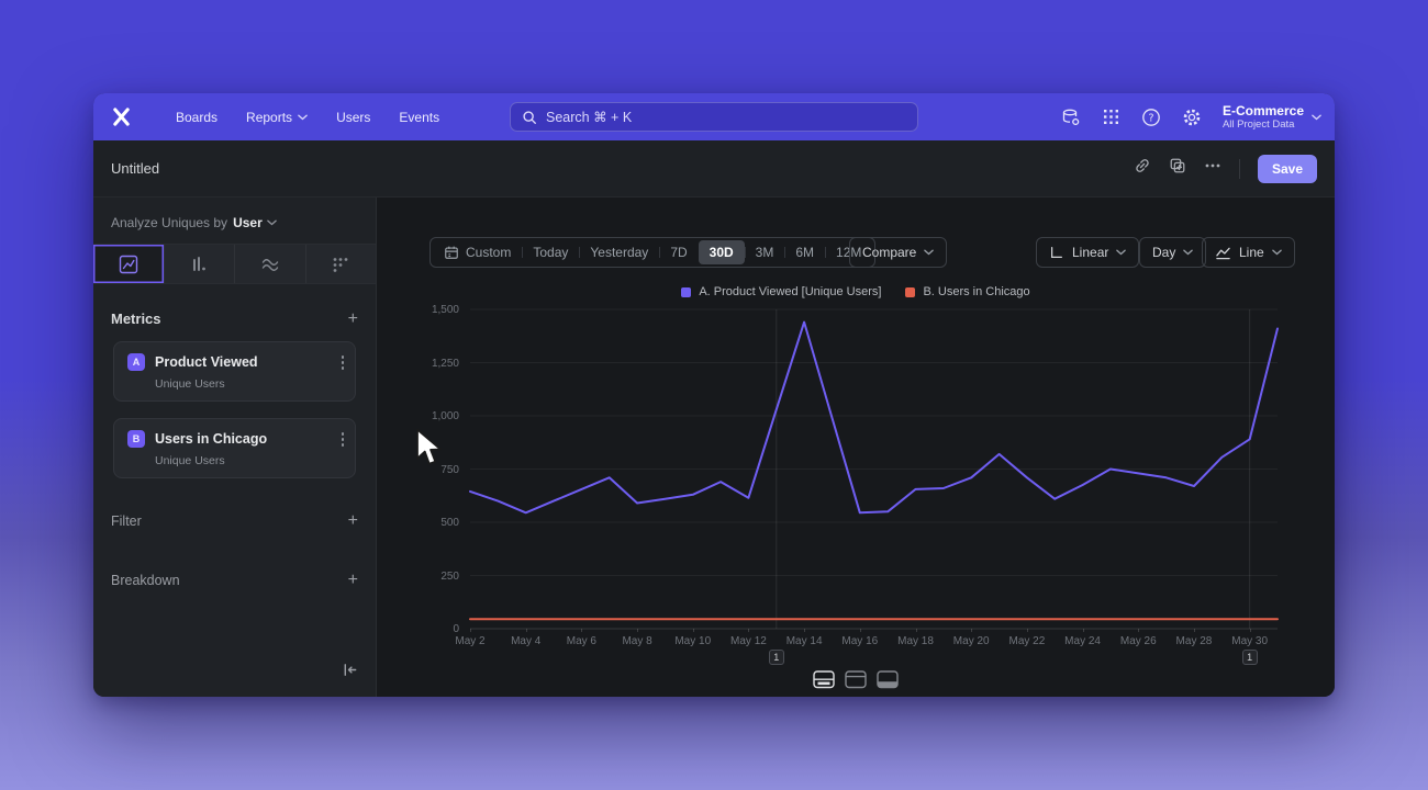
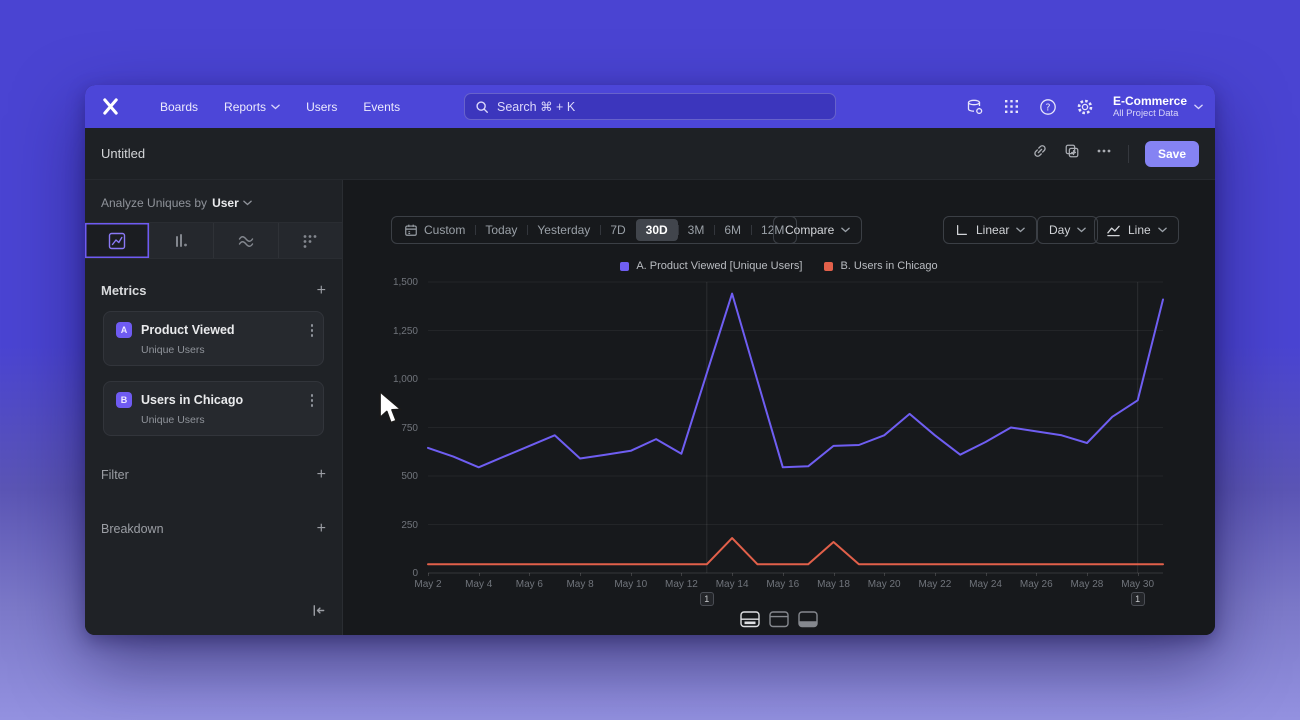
B. Users in Chicago/May 14: 40 -> 180
B. Users in Chicago/May 18: 40 -> 160
